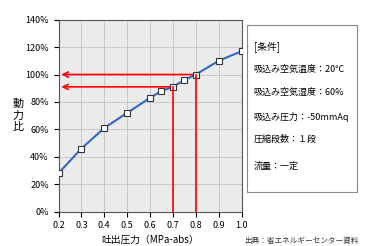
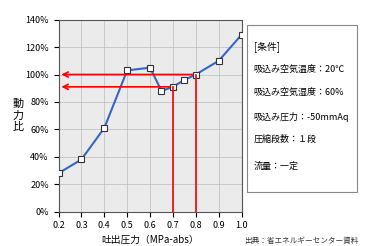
0.3: 46% -> 38%
0.5: 72% -> 103%
0.6: 83% -> 105%
1.0: 117% -> 129%
